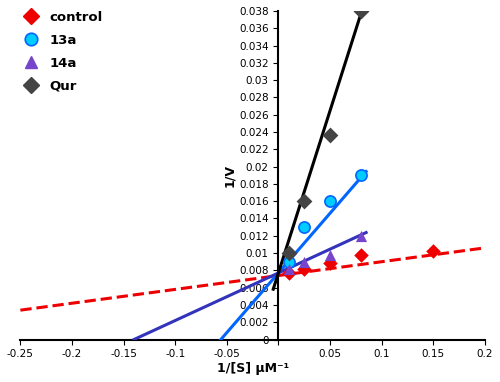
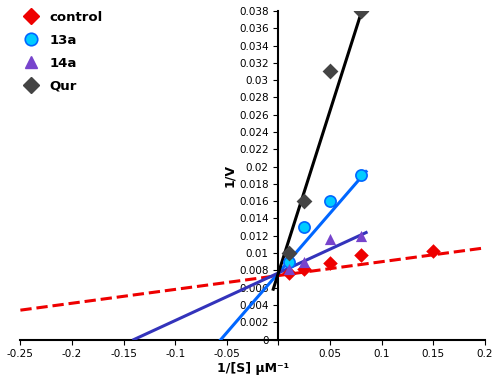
14a/0.05: 0.0098 -> 0.0116
Qur/0.05: 0.0237 -> 0.0310
